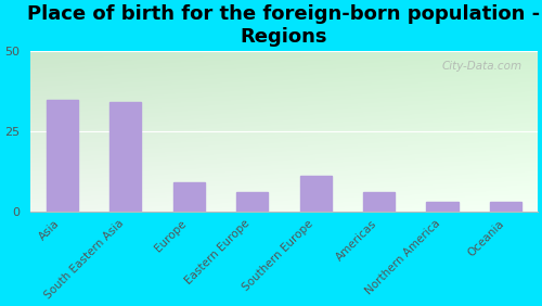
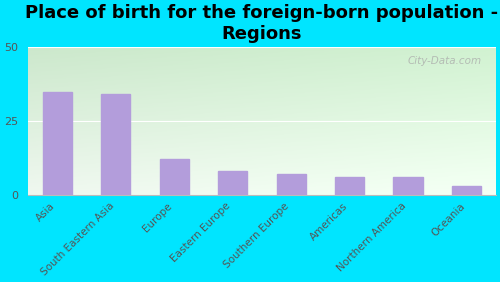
Europe: 9 -> 12
Eastern Europe: 6 -> 8
Southern Europe: 11 -> 7
Northern America: 3 -> 6
